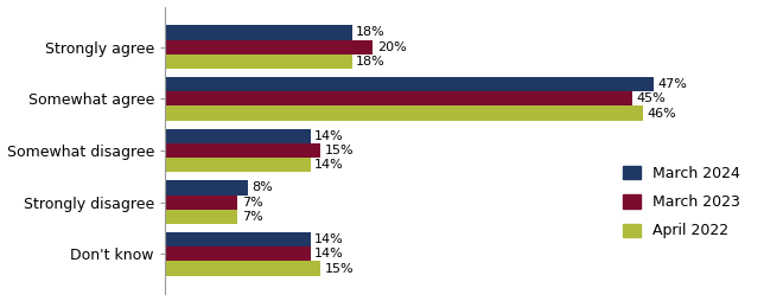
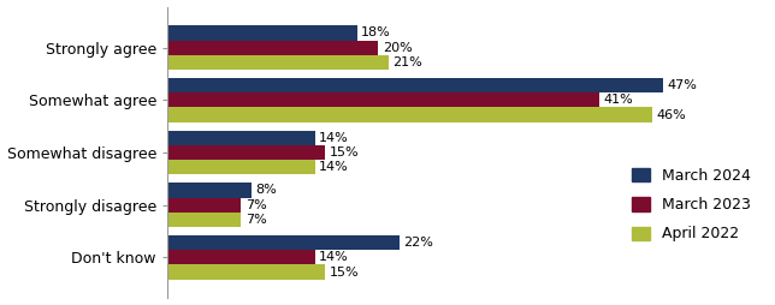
April 2022/Strongly agree: 18% -> 21%
March 2023/Somewhat agree: 45% -> 41%
March 2024/Don't know: 14% -> 22%
